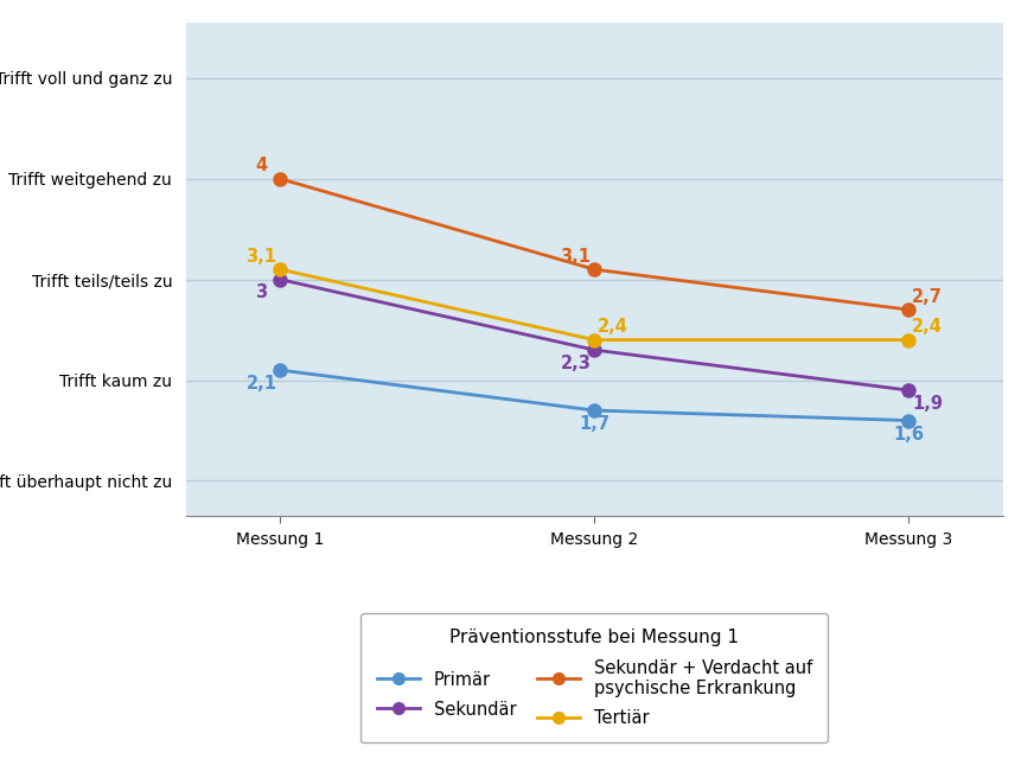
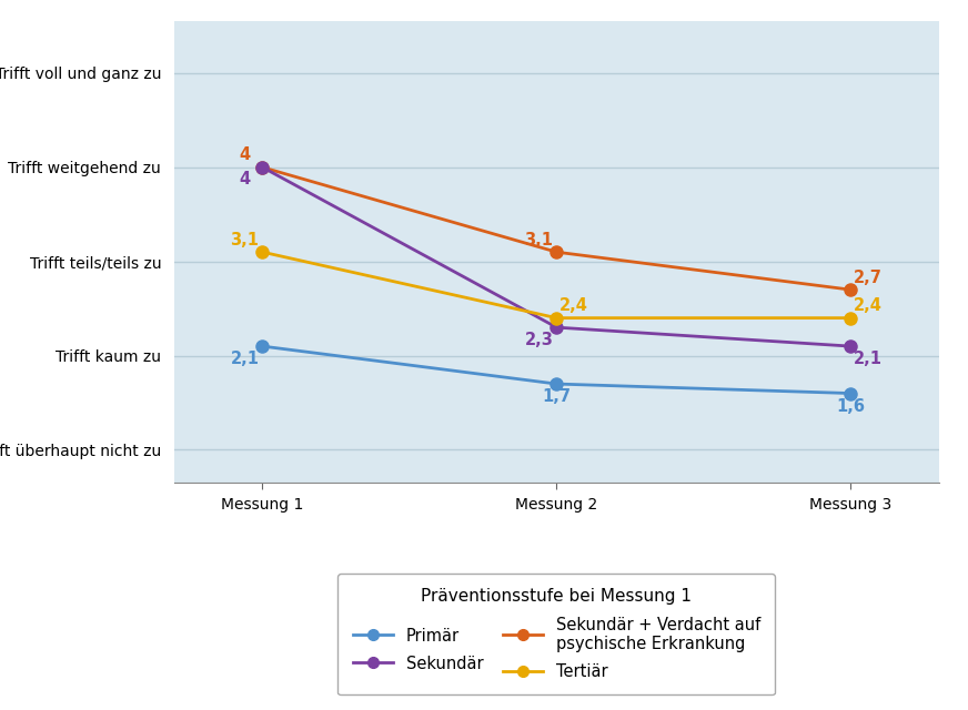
Sekundär/Messung 1: 3 -> 4
Sekundär/Messung 3: 1,9 -> 2,1
